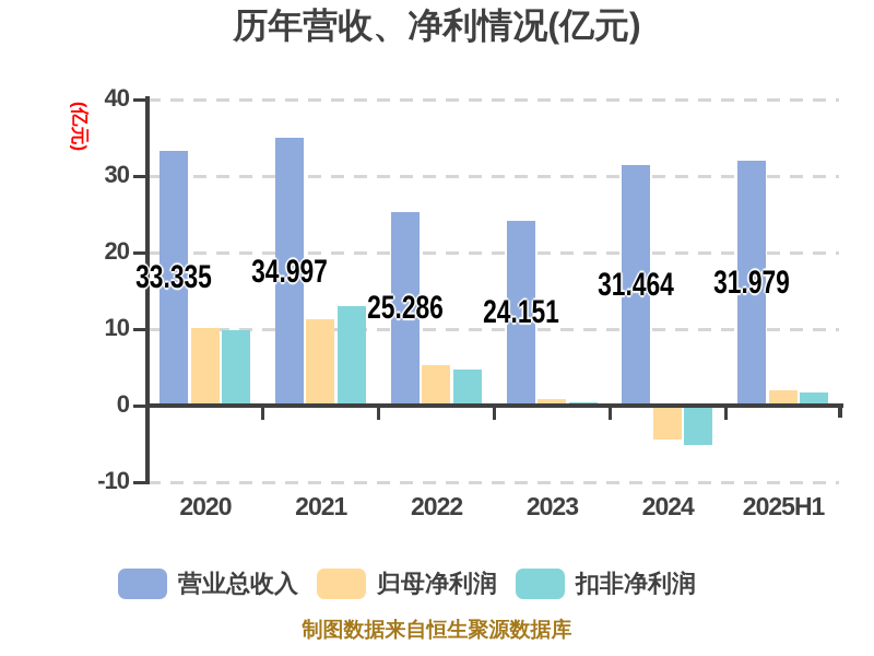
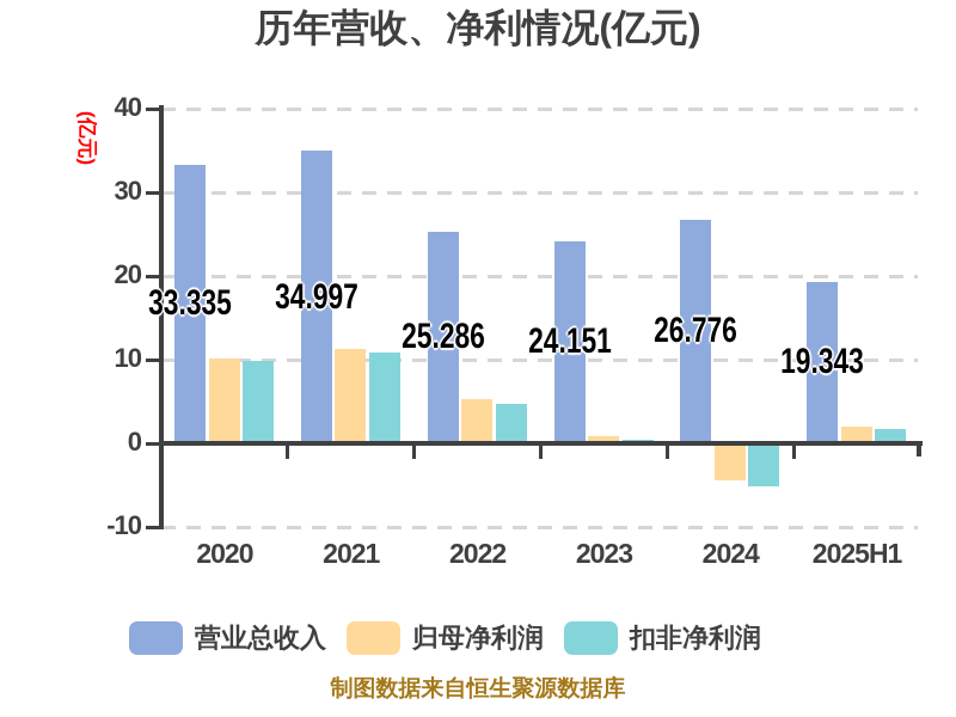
扣非净利润/2021: 13 -> 11
营业总收入/2024: 31.464 -> 26.776
营业总收入/2025H1: 31.979 -> 19.343
